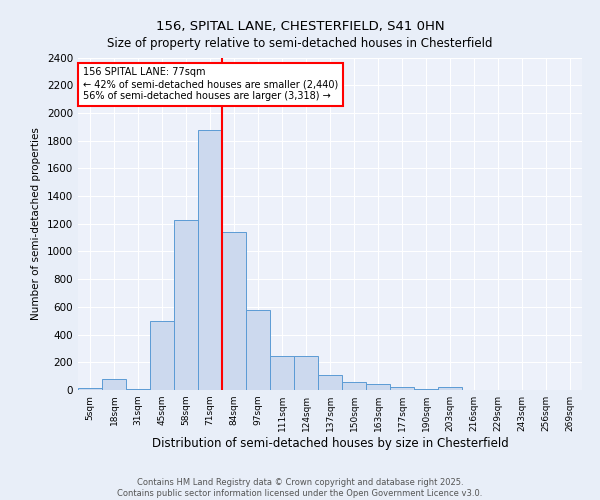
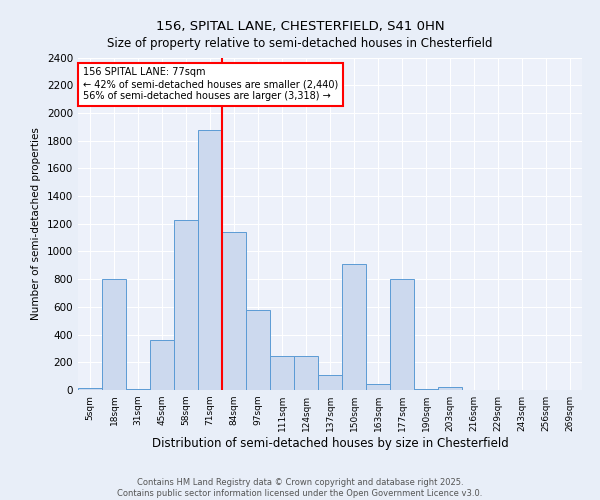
18sqm: 80 -> 800
45sqm: 500 -> 360
150sqm: 60 -> 910
177sqm: 20 -> 800
